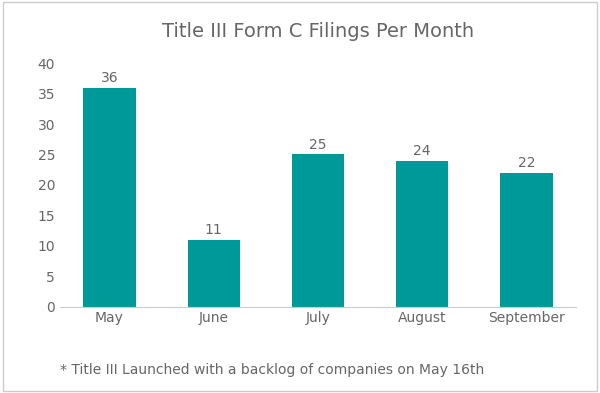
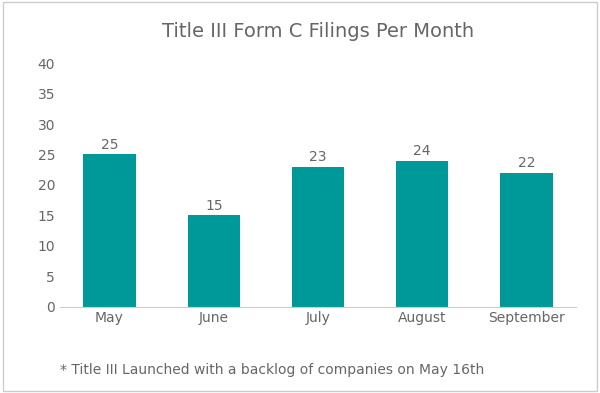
May: 36 -> 25
June: 11 -> 15
July: 25 -> 23
